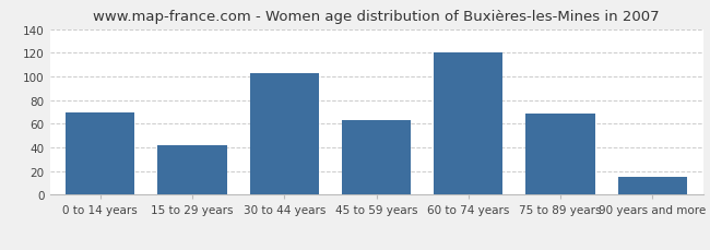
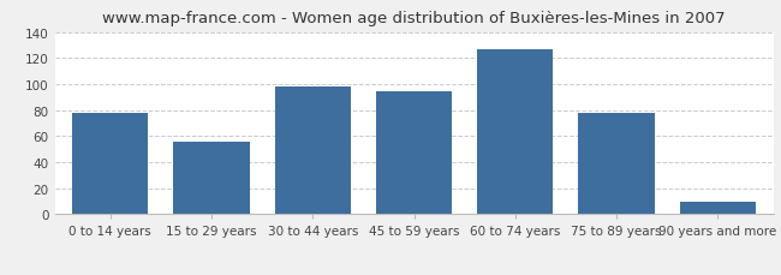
0 to 14 years: 70 -> 78
15 to 29 years: 42 -> 56
30 to 44 years: 103 -> 98
45 to 59 years: 63 -> 94
60 to 74 years: 120 -> 127
75 to 89 years: 69 -> 78
90 years and more: 15 -> 10
